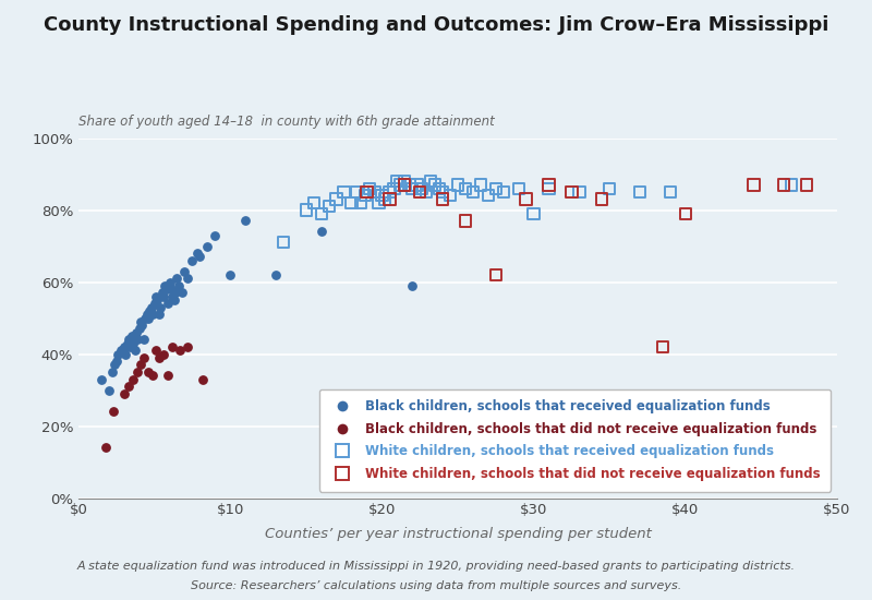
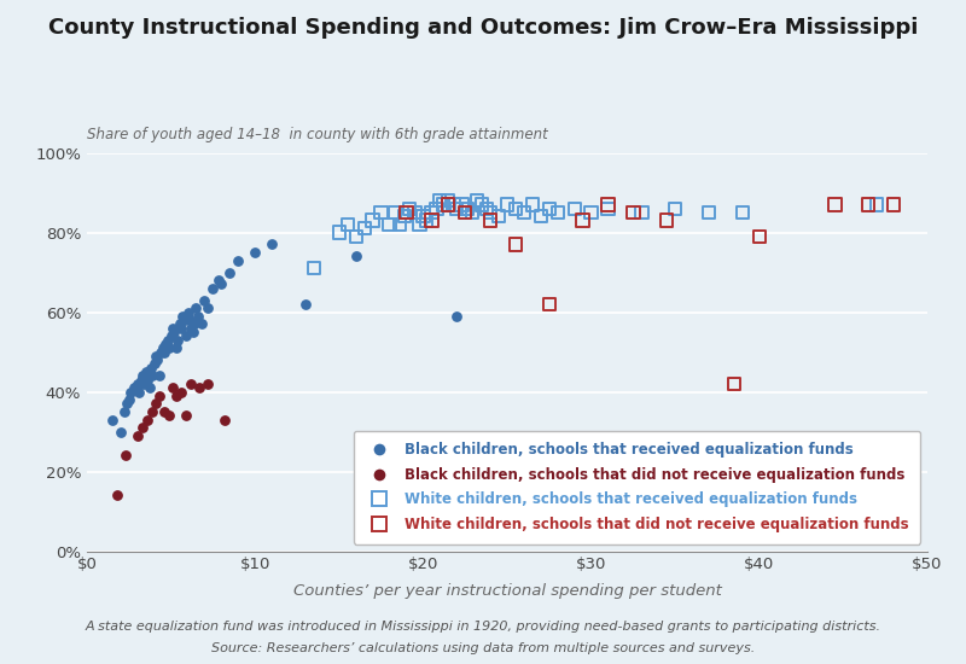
Black children, schools that received equalization funds/$10: 62% -> 75%
White children, schools that received equalization funds/$30: 79% -> 85%
